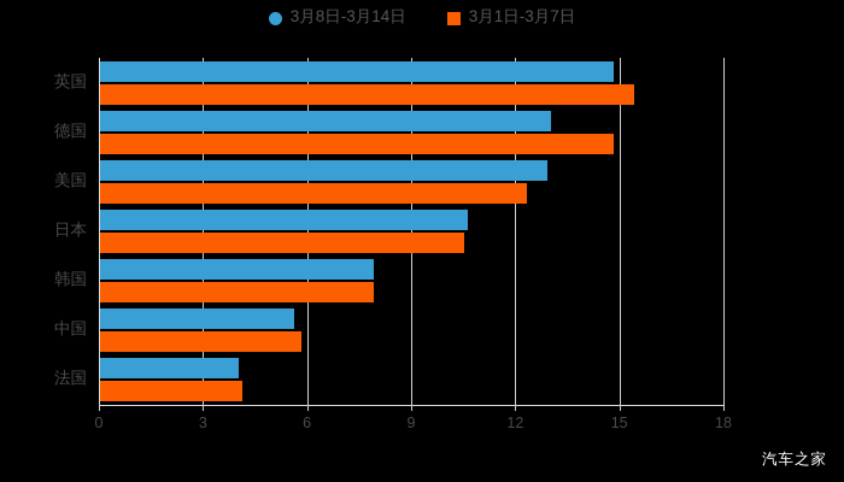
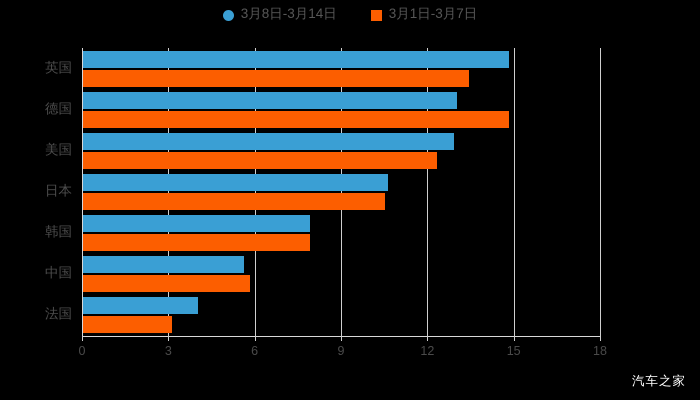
3月1日-3月7日/英国: 15.4 -> 13.4
3月1日-3月7日/法国: 4.1 -> 3.1
